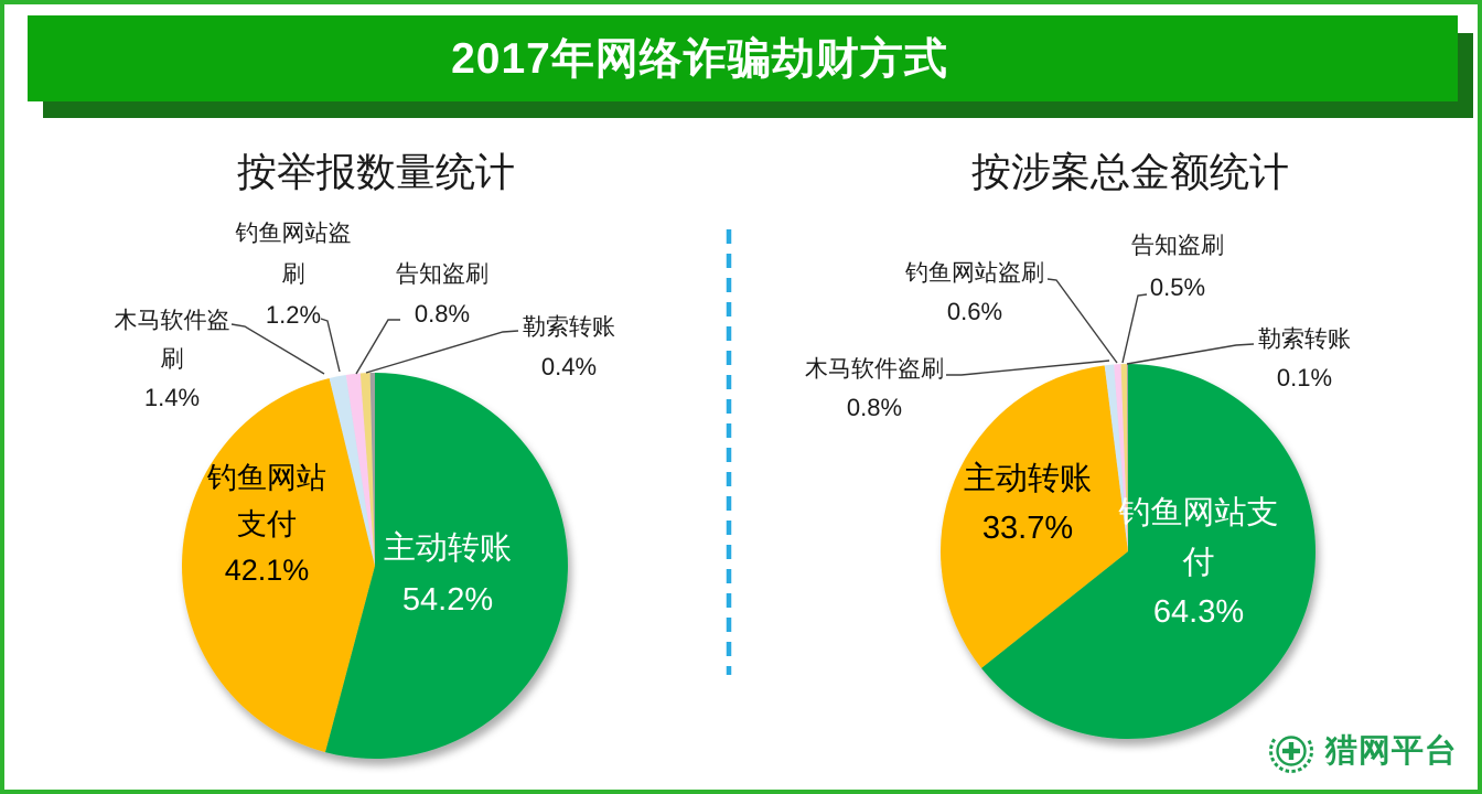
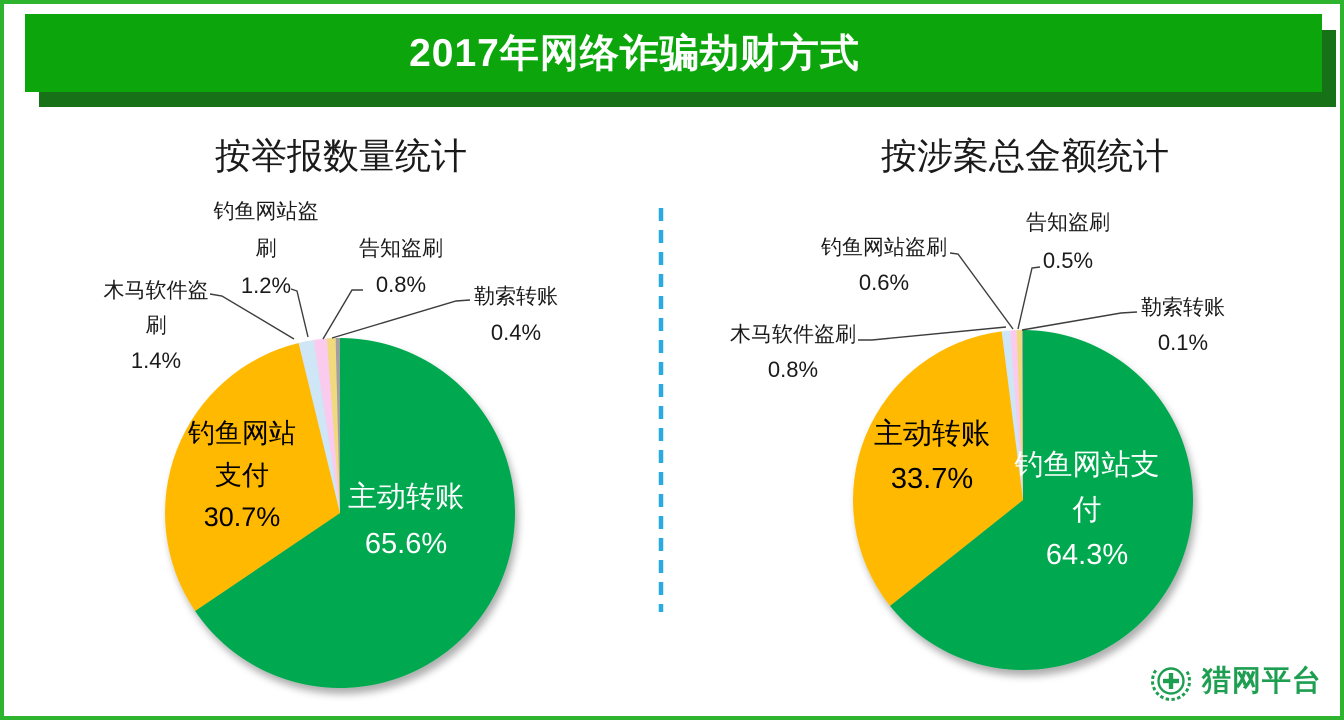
按举报数量统计/主动转账: 54.2% -> 65.6%
按举报数量统计/钓鱼网站支付: 42.1% -> 30.7%
